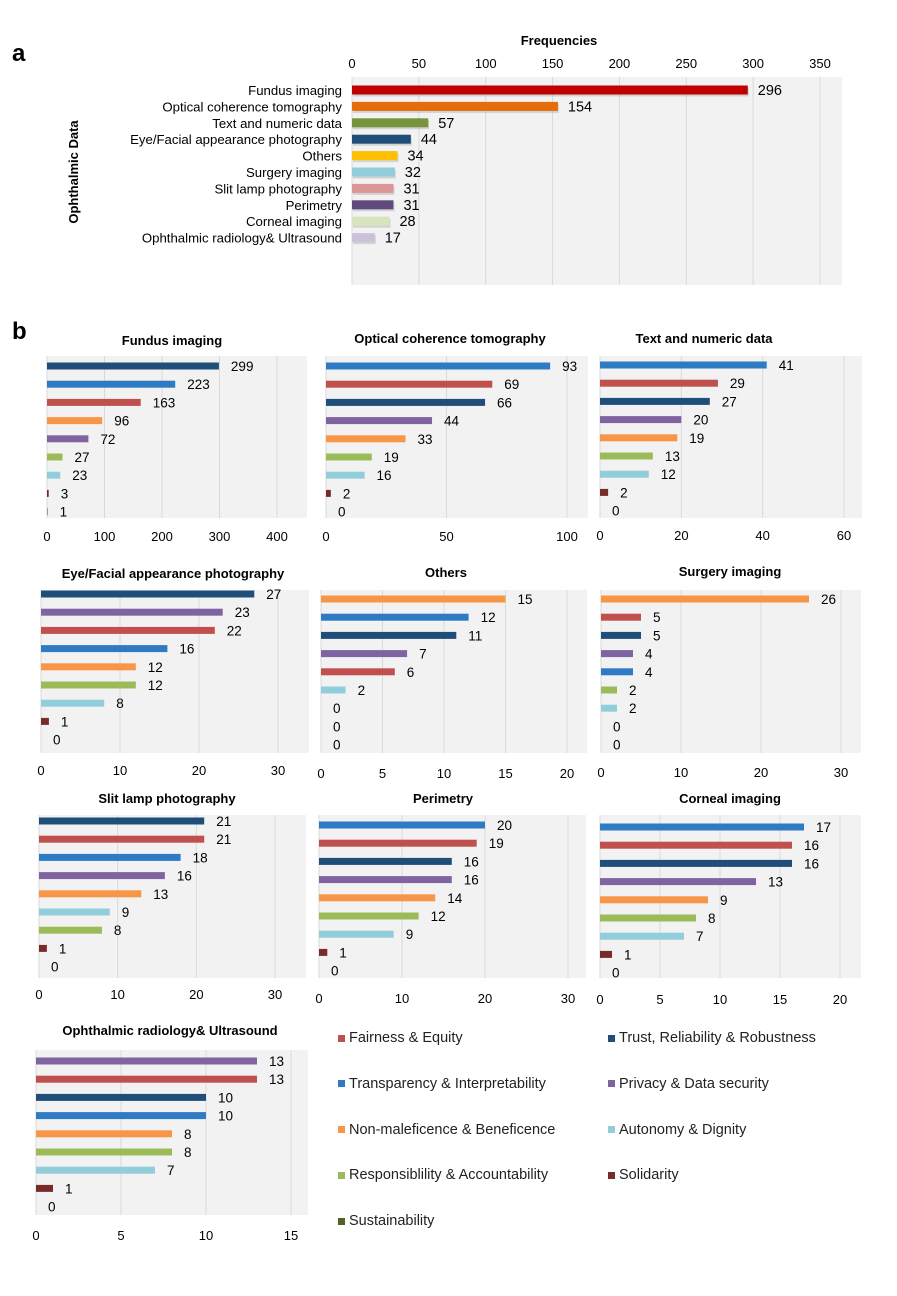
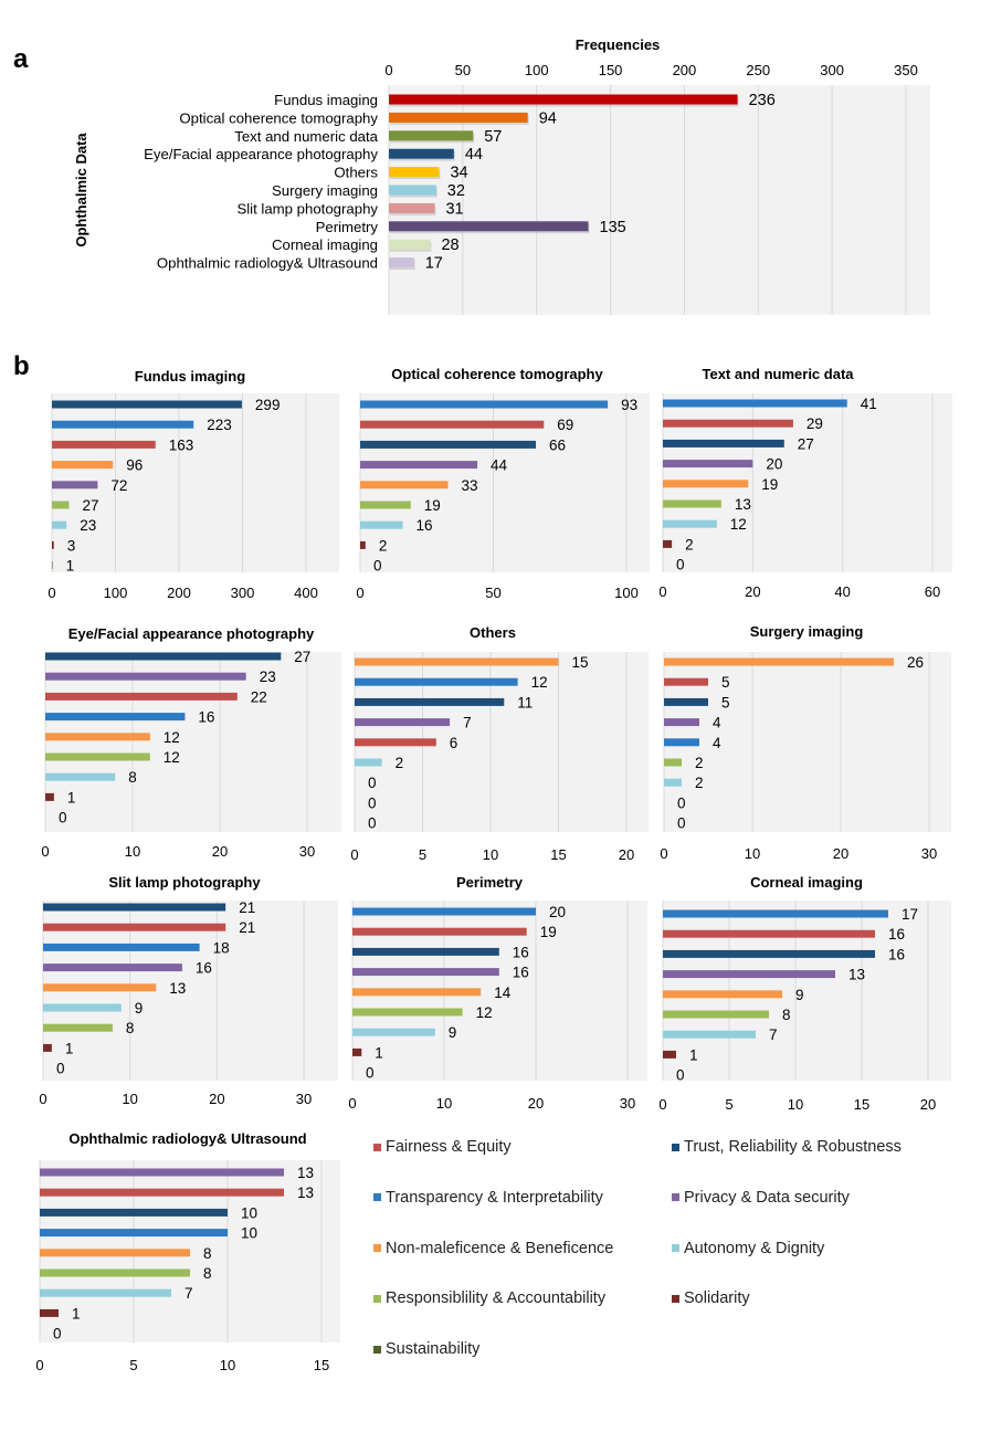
Frequencies/Fundus imaging: 296 -> 236
Frequencies/Optical coherence tomography: 154 -> 94
Frequencies/Perimetry: 31 -> 135
